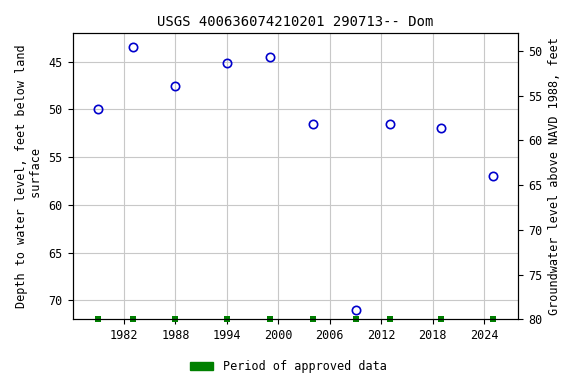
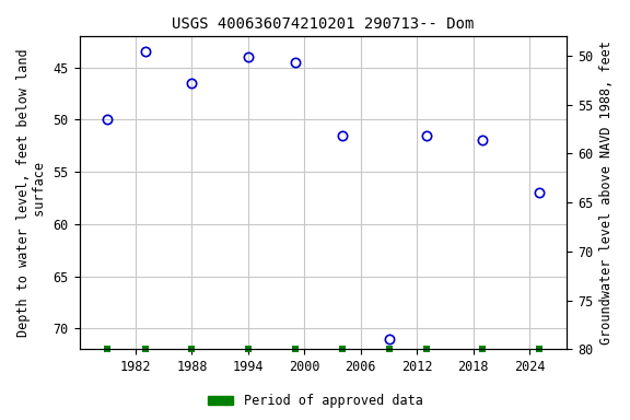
1988: 47.6 -> 46.5
1994: 45.2 -> 44.0
